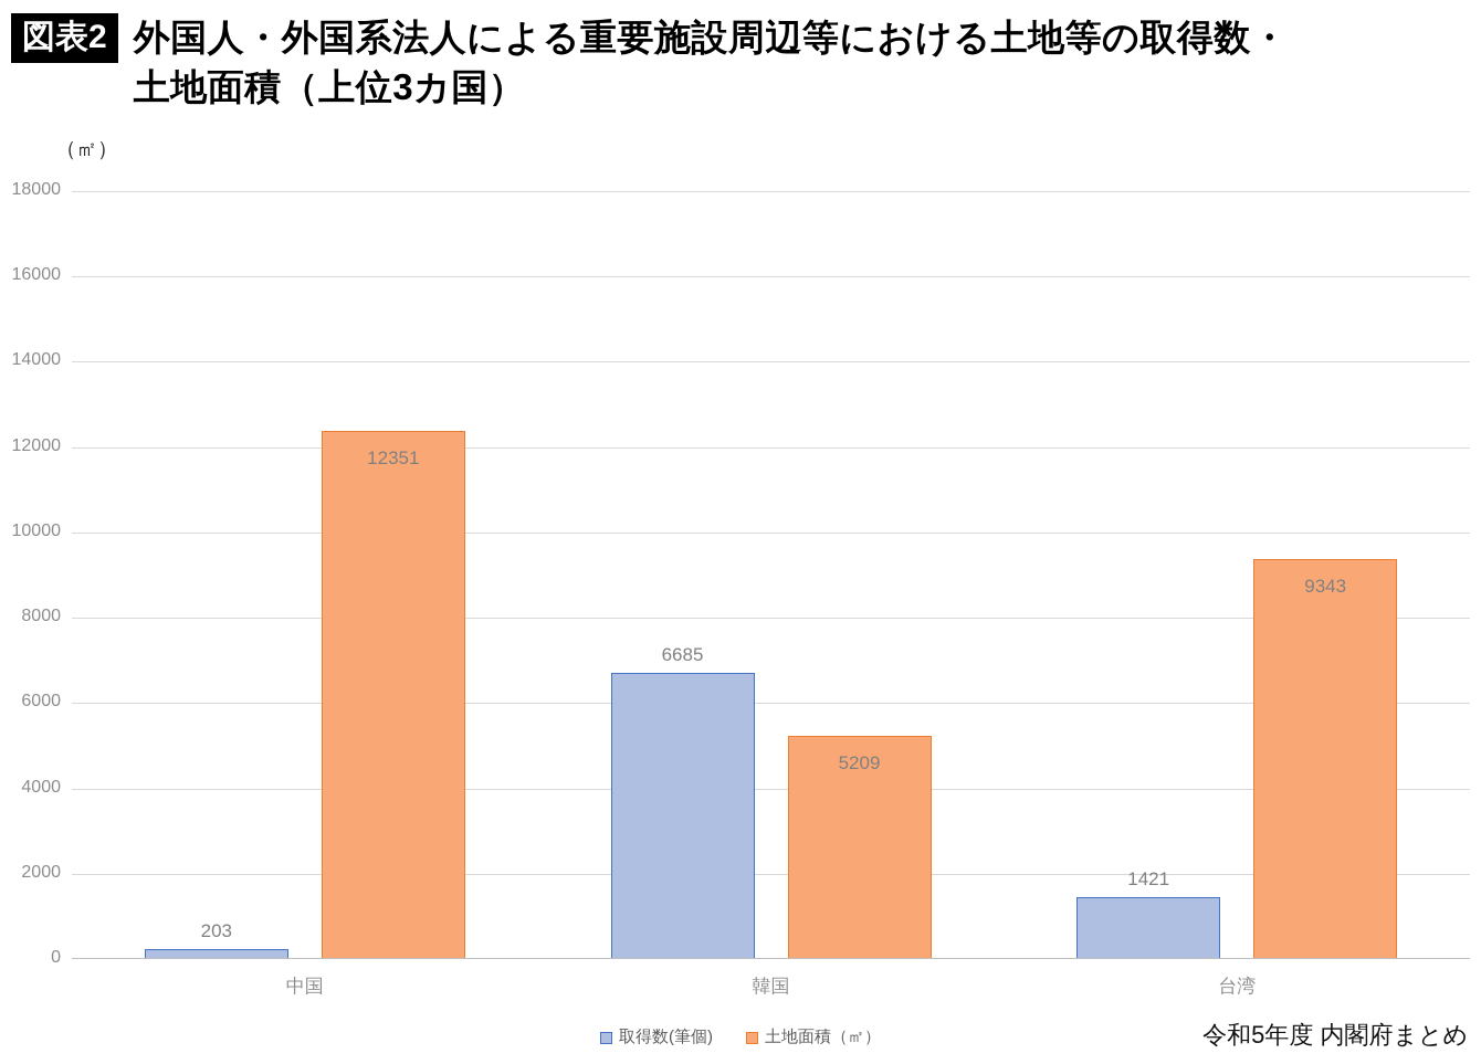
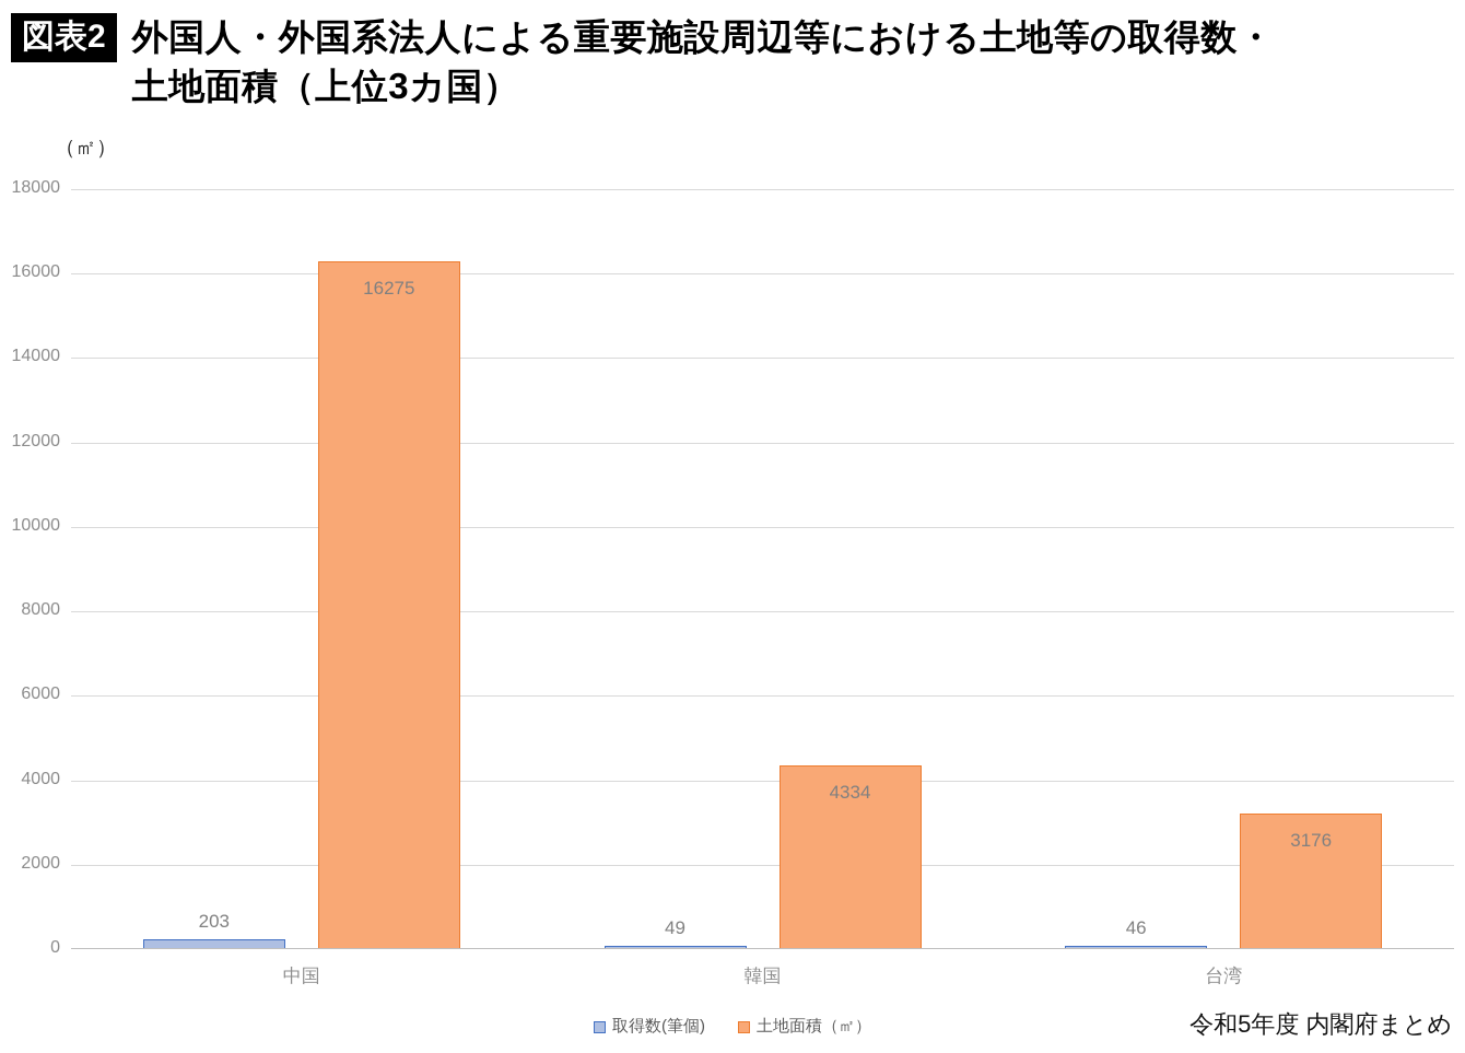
土地面積（㎡）/中国: 12351 -> 16275
取得数(筆個)/韓国: 6685 -> 49
土地面積（㎡）/韓国: 5209 -> 4334
取得数(筆個)/台湾: 1421 -> 46
土地面積（㎡）/台湾: 9343 -> 3176
